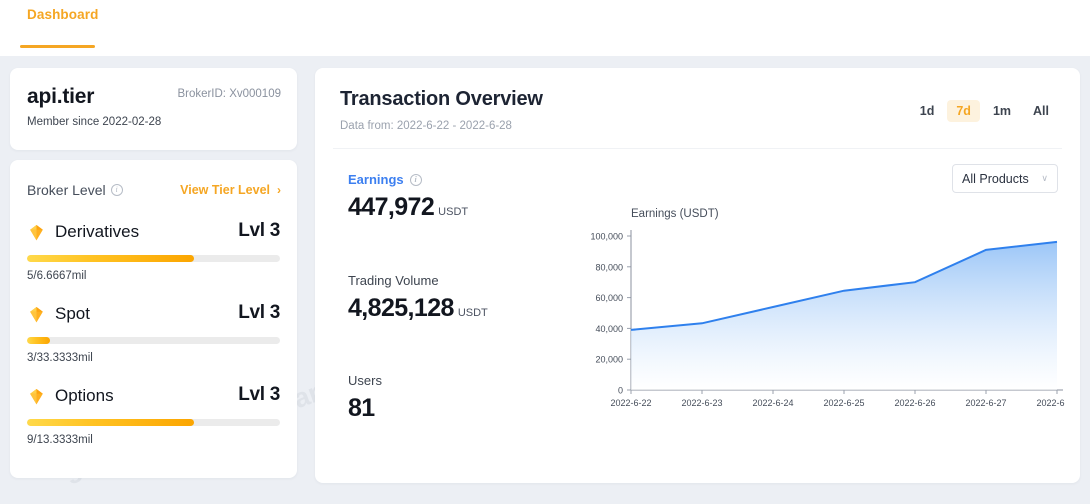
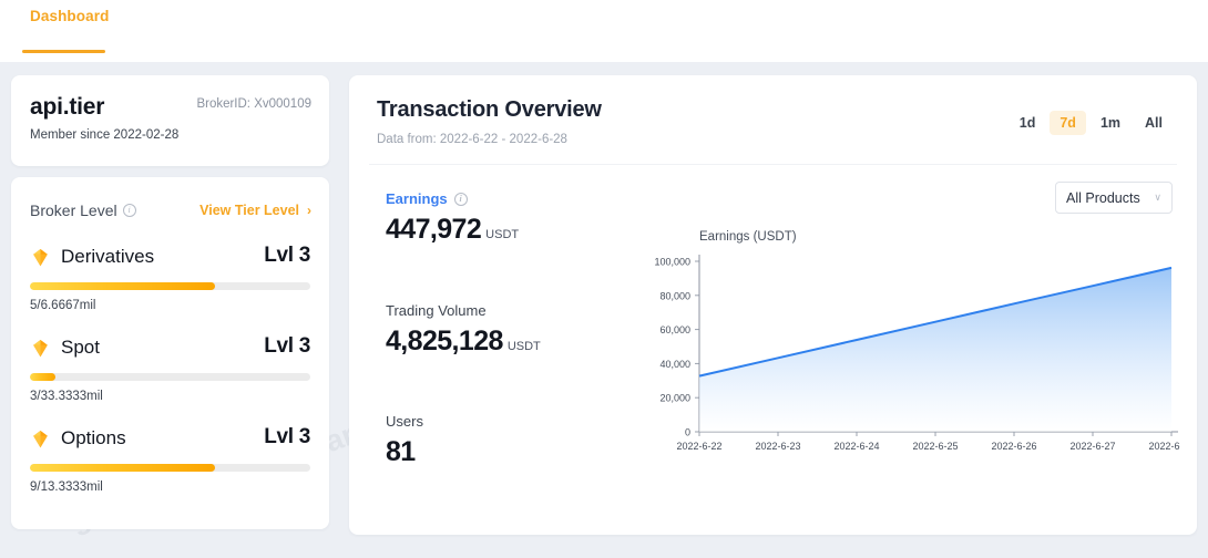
2022-6-22: 39000 -> 33000
2022-6-26: 70000 -> 75000
2022-6-27: 91000 -> 86000
